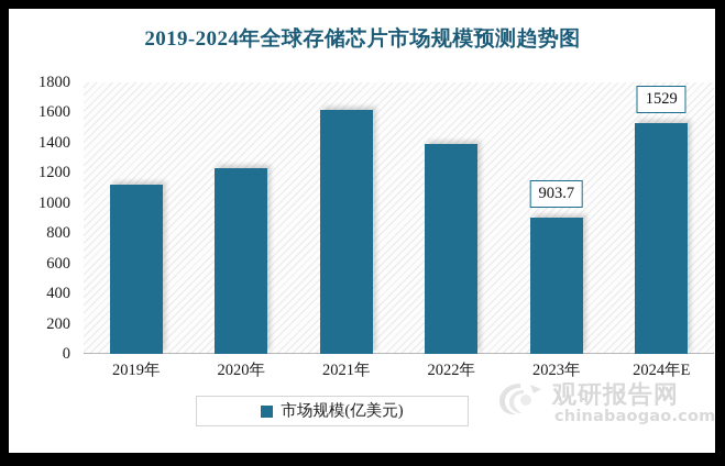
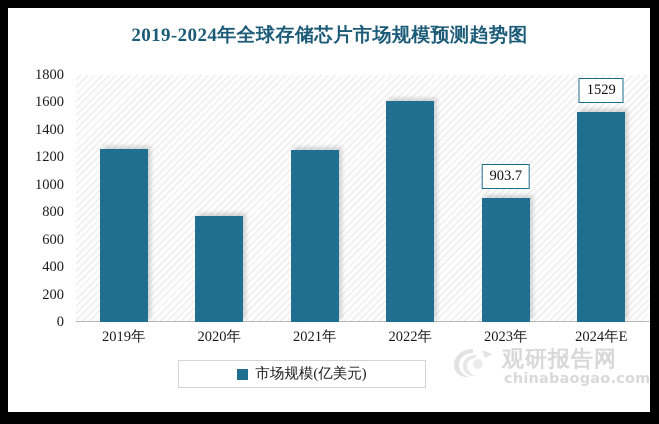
2019年: 1120 -> 1260
2020年: 1230 -> 770
2021年: 1620 -> 1250
2022年: 1390 -> 1610
